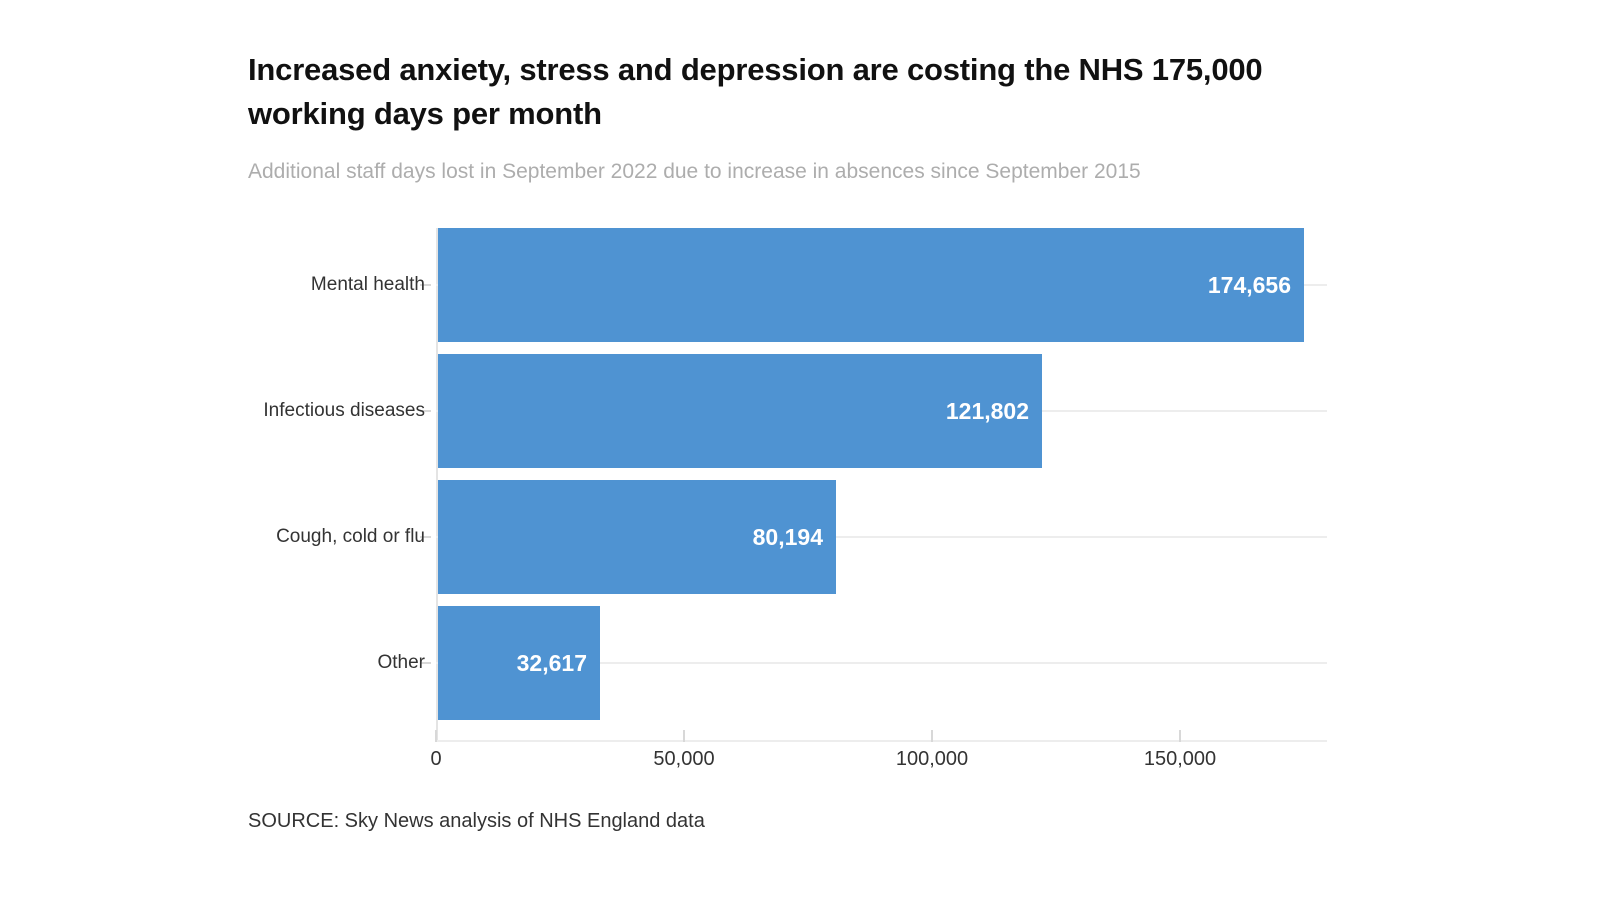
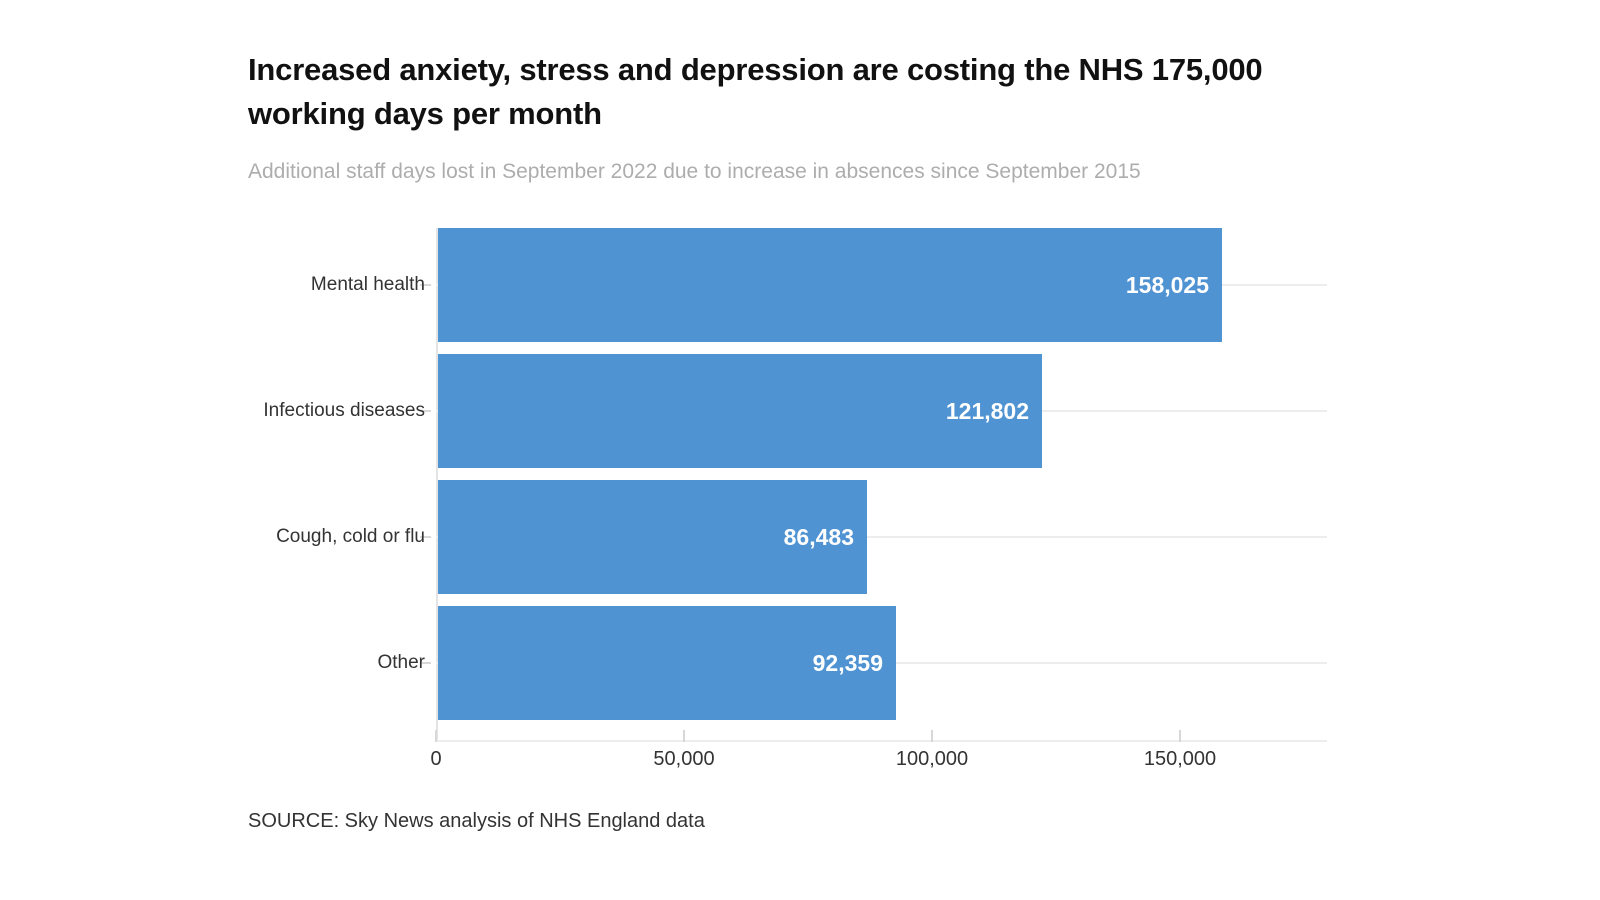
Mental health: 174,656 -> 158,025
Cough, cold or flu: 80,194 -> 86,483
Other: 32,617 -> 92,359
